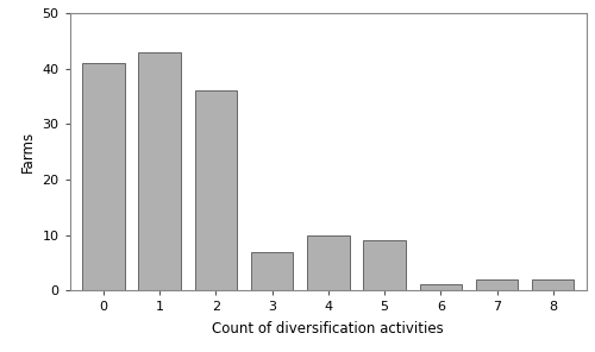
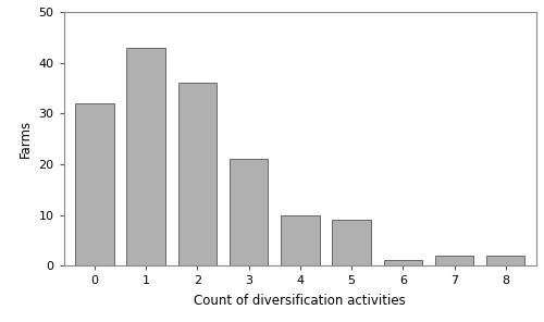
0: 41 -> 32
3: 7 -> 21
